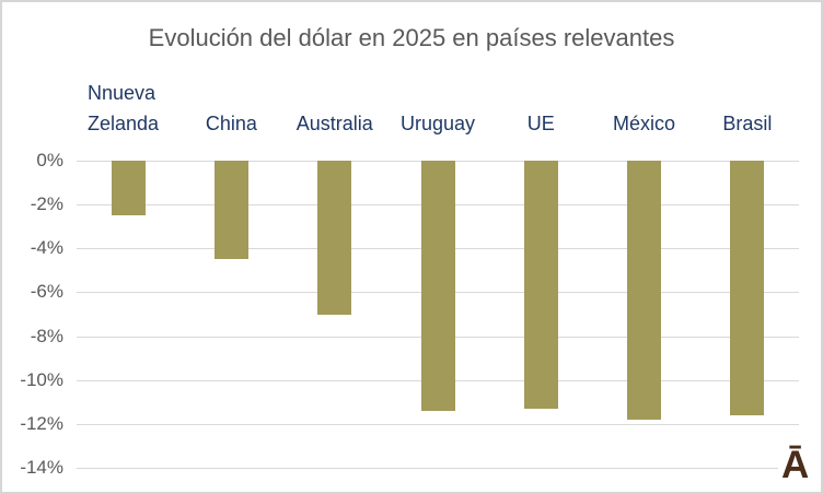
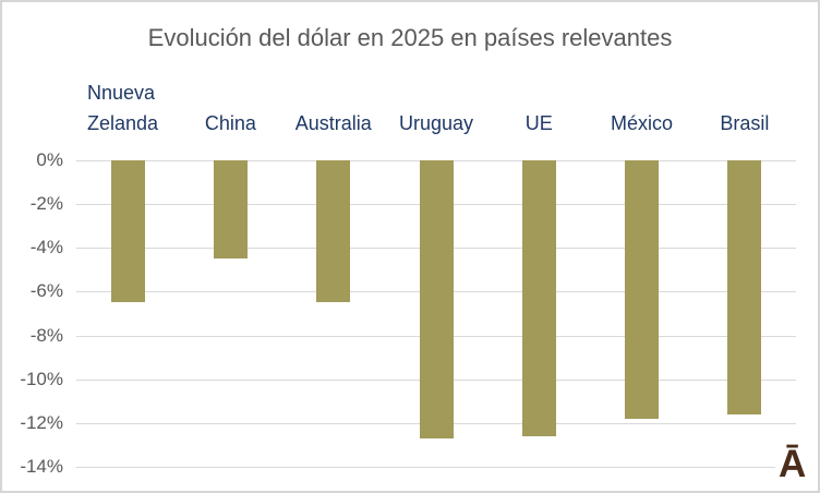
Nnueva Zelanda: -2.5% -> -6.5%
Australia: -7.0% -> -6.5%
Uruguay: -11.4% -> -12.7%
UE: -11.3% -> -12.6%
